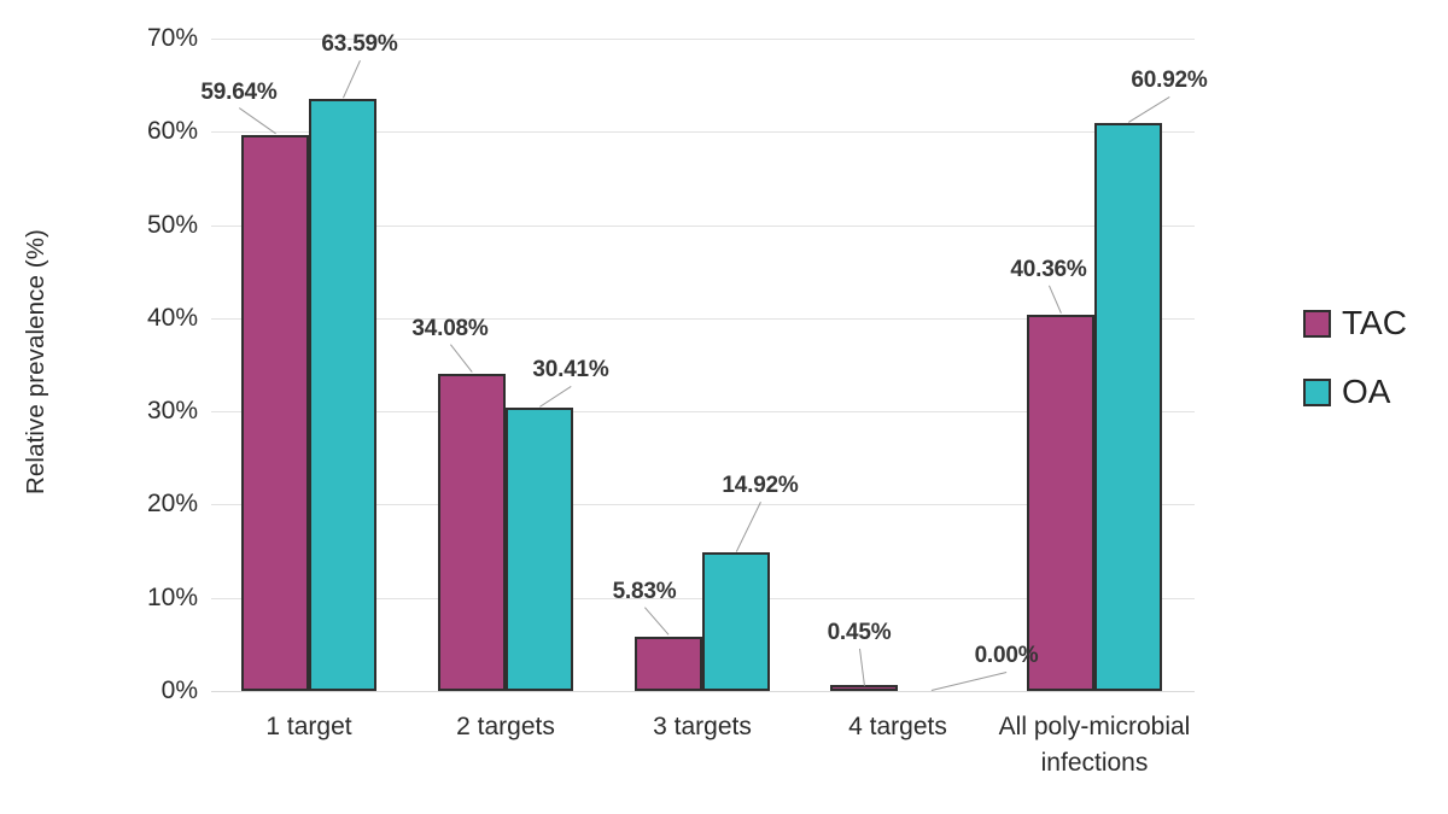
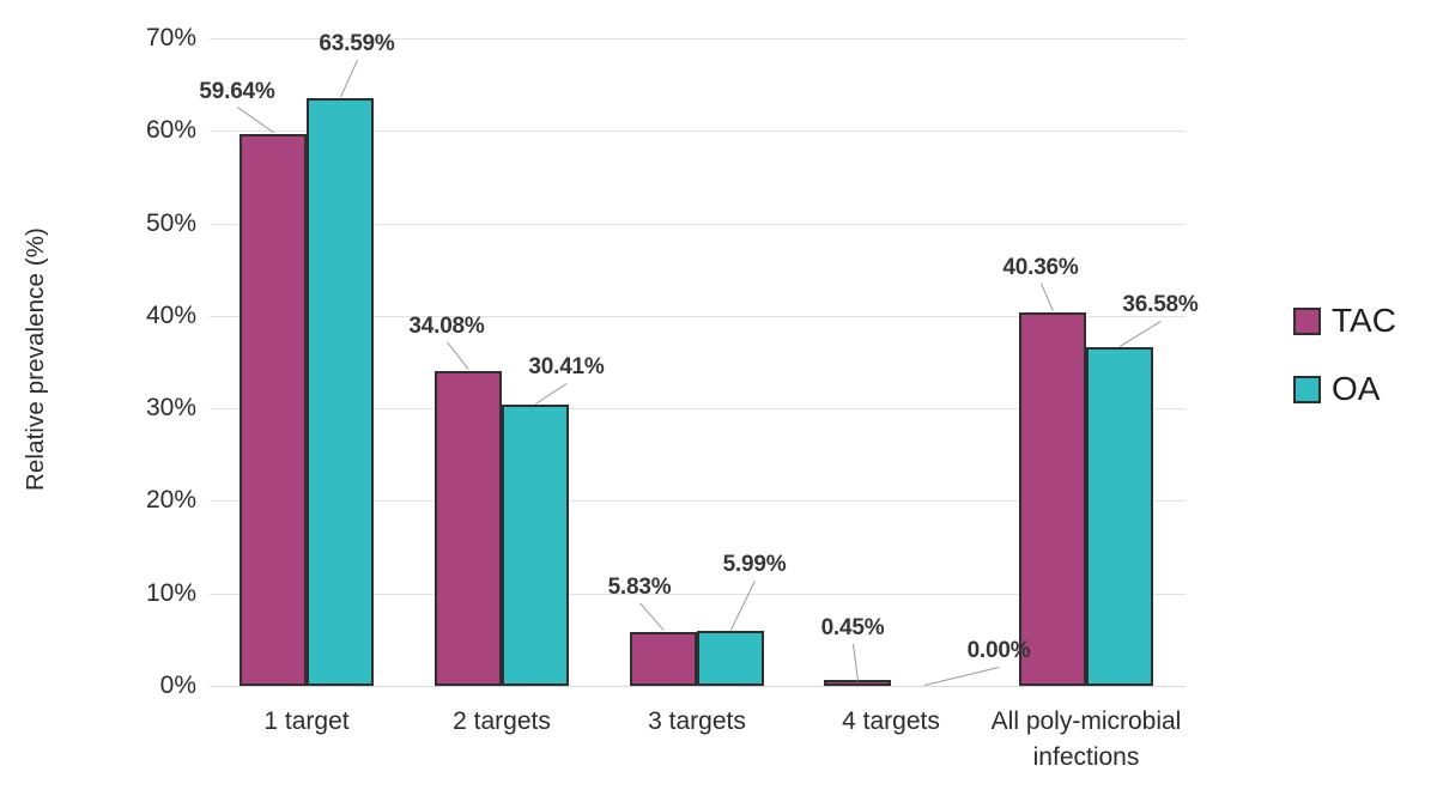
OA/3 targets: 14.92% -> 5.99%
OA/All poly-microbial infections: 60.92% -> 36.58%
